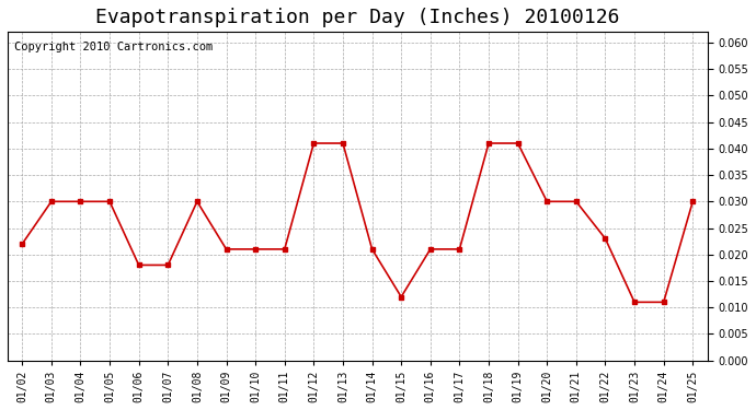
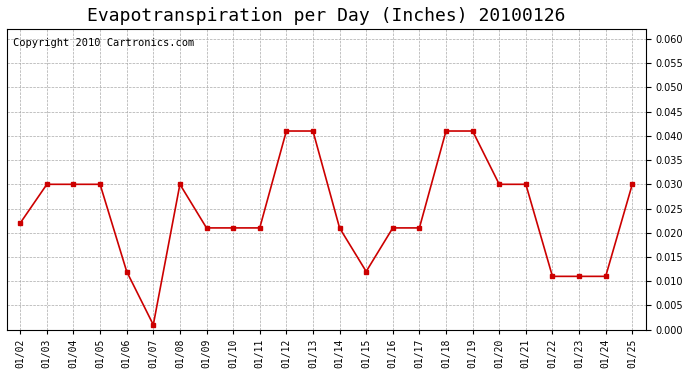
01/06: 0.018 -> 0.012
01/07: 0.018 -> 0.001
01/22: 0.023 -> 0.011
